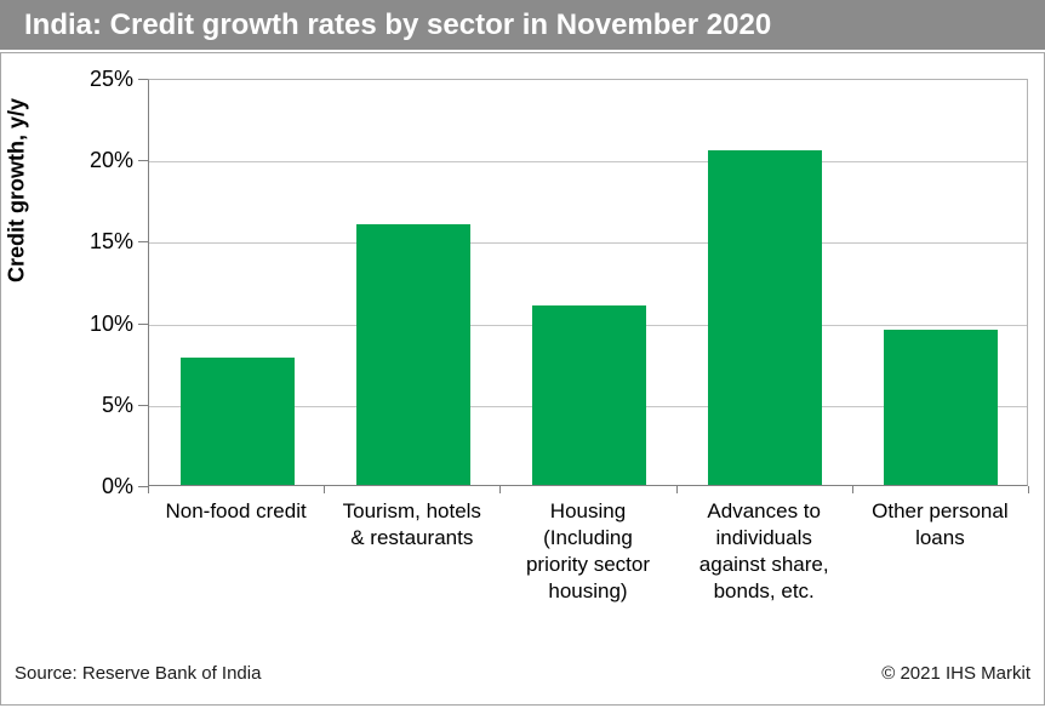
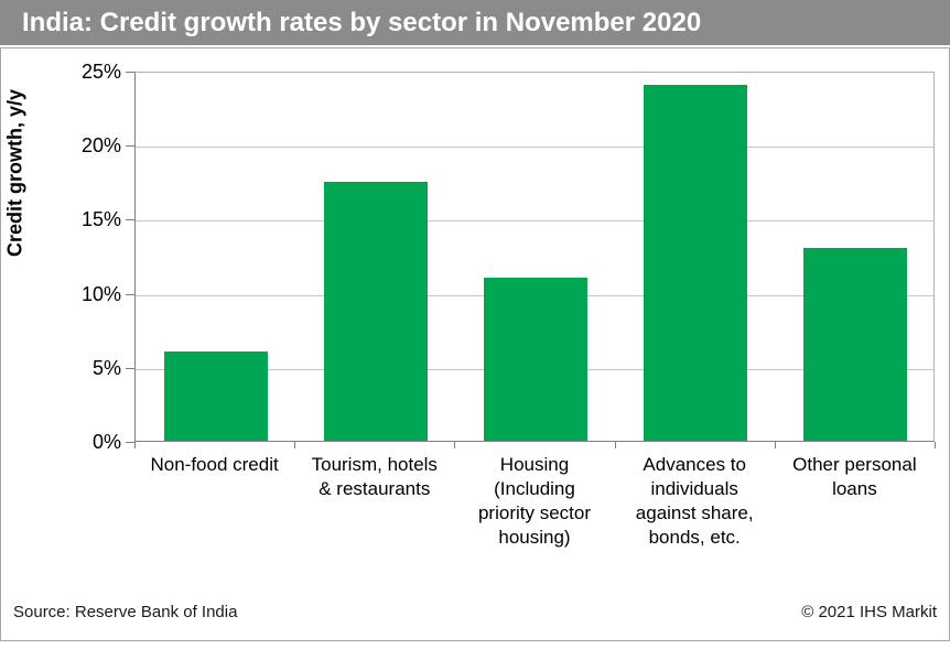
Non-food credit: 7.8% -> 6.0%
Tourism, hotels & restaurants: 16.0% -> 17.5%
Advances to individuals against share, bonds, etc.: 20.5% -> 24.0%
Other personal loans: 9.5% -> 13.0%
